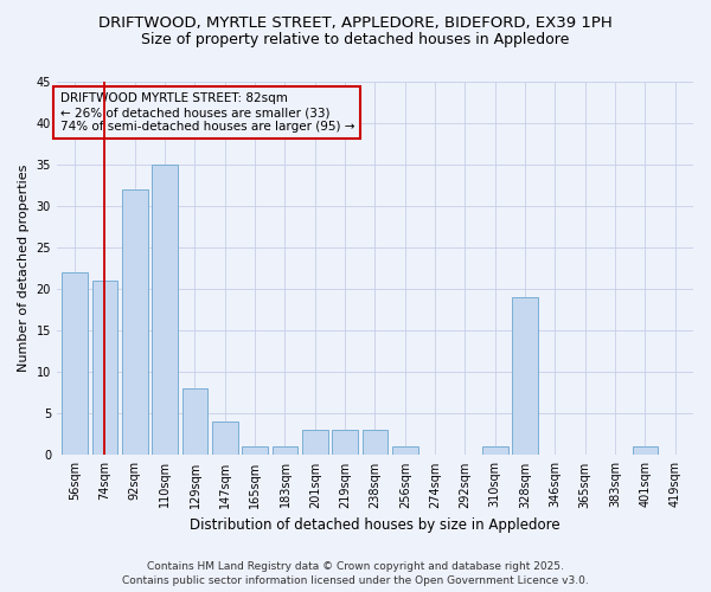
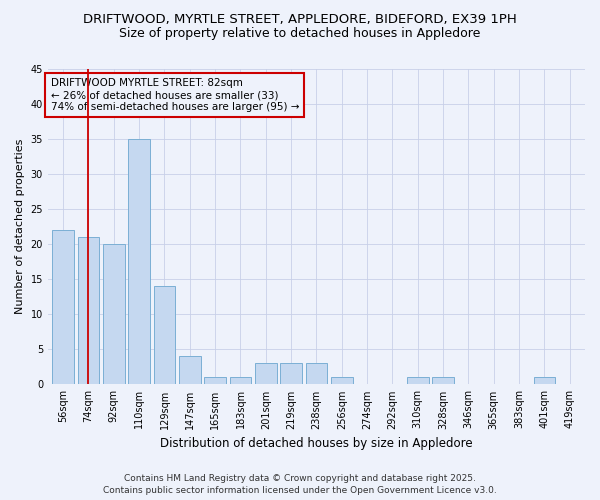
92sqm: 32 -> 20
129sqm: 8 -> 14
328sqm: 19 -> 1
